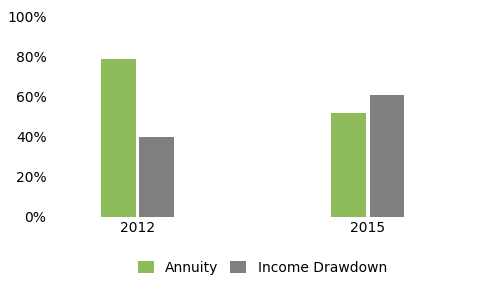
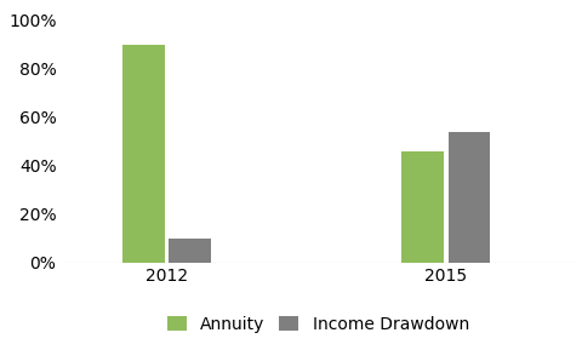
Annuity/2012: 79% -> 90%
Income Drawdown/2012: 40% -> 10%
Annuity/2015: 52% -> 46%
Income Drawdown/2015: 61% -> 54%
